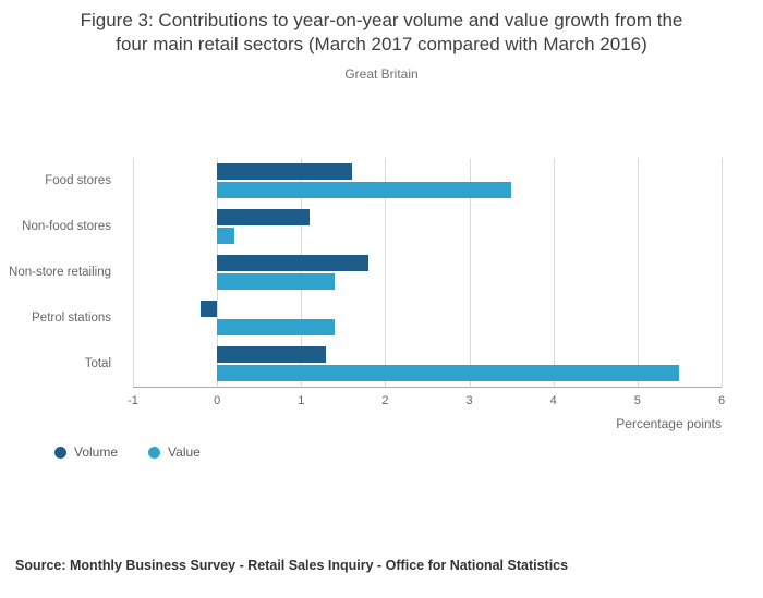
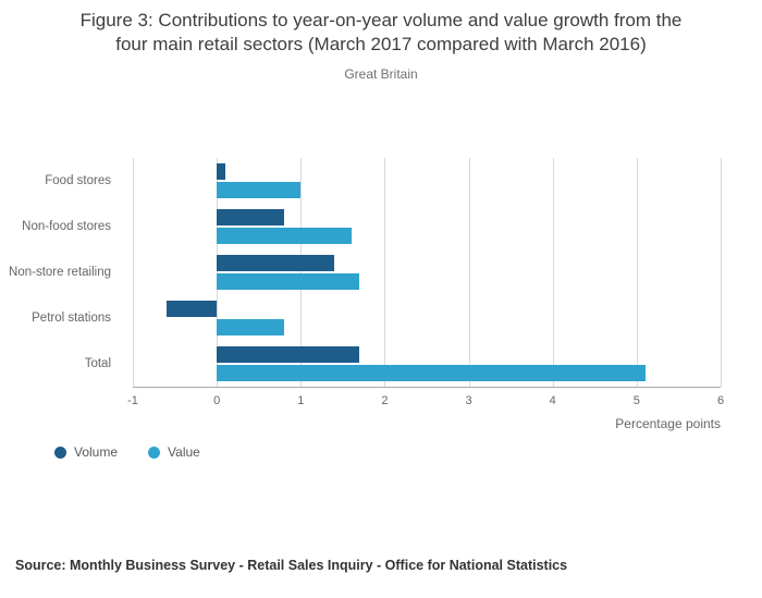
Volume/Food stores: 1.6 -> 0.1
Value/Food stores: 3.5 -> 1.0
Volume/Non-food stores: 1.1 -> 0.8
Value/Non-food stores: 0.2 -> 1.6
Volume/Non-store retailing: 1.8 -> 1.4
Value/Non-store retailing: 1.4 -> 1.7
Volume/Petrol stations: -0.2 -> -0.6
Value/Petrol stations: 1.4 -> 0.8
Volume/Total: 1.3 -> 1.7
Value/Total: 5.5 -> 5.1
